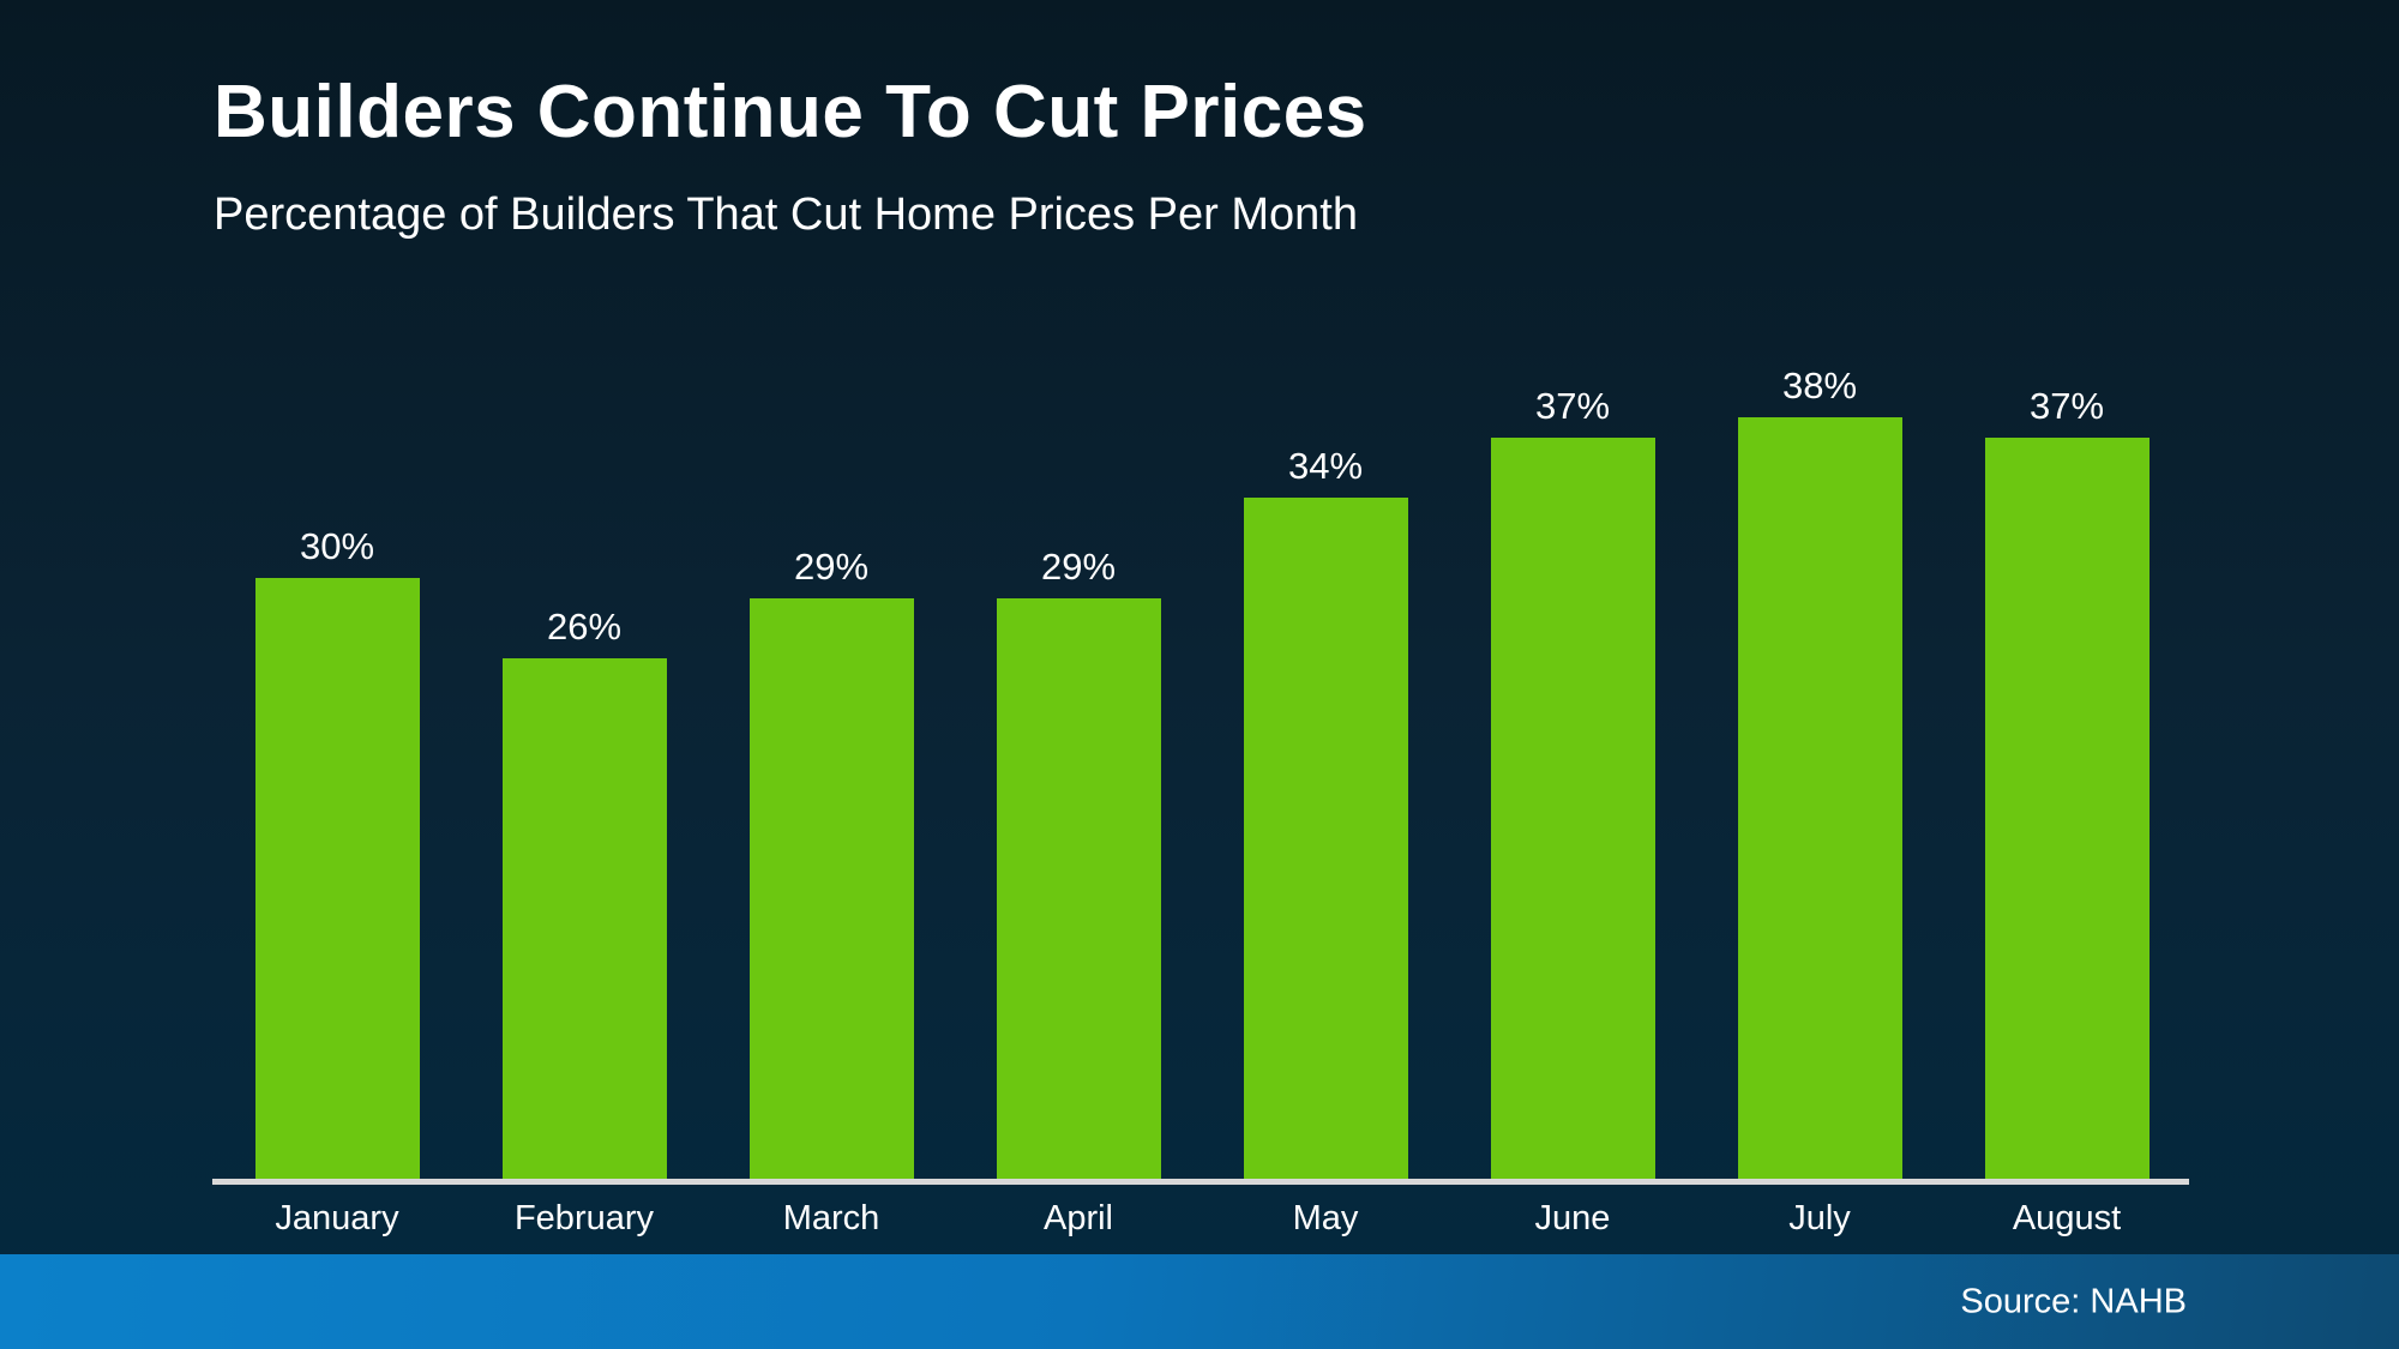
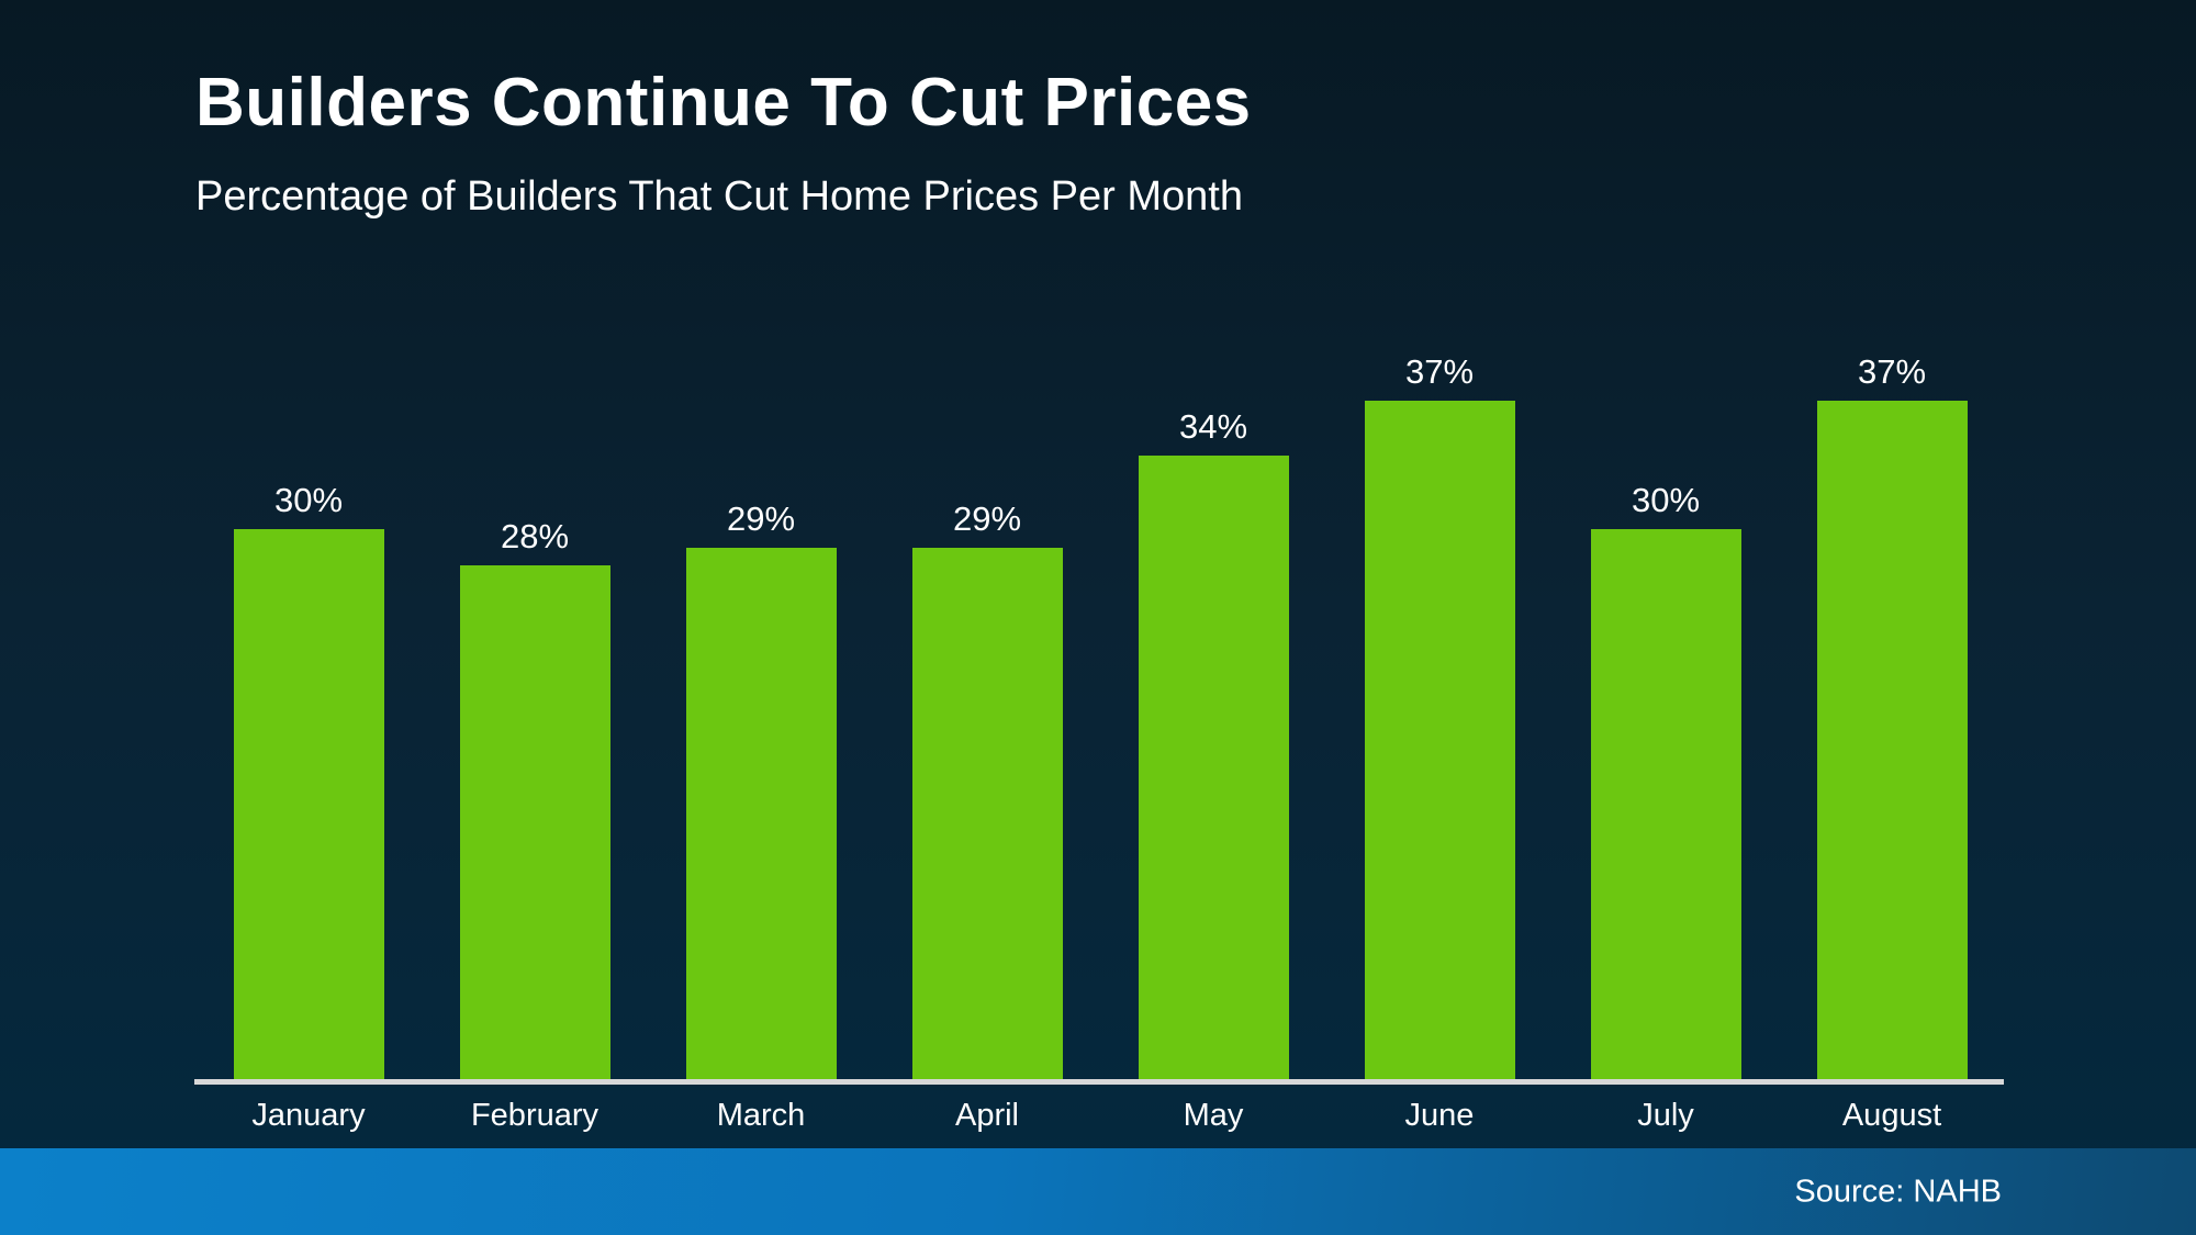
February: 26% -> 28%
July: 38% -> 30%
